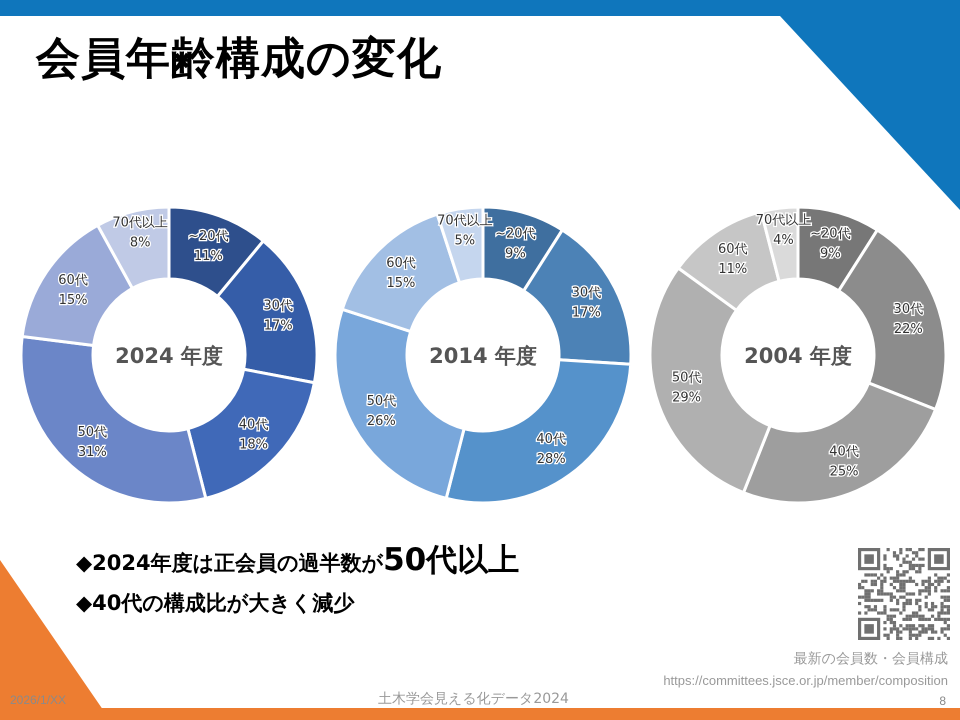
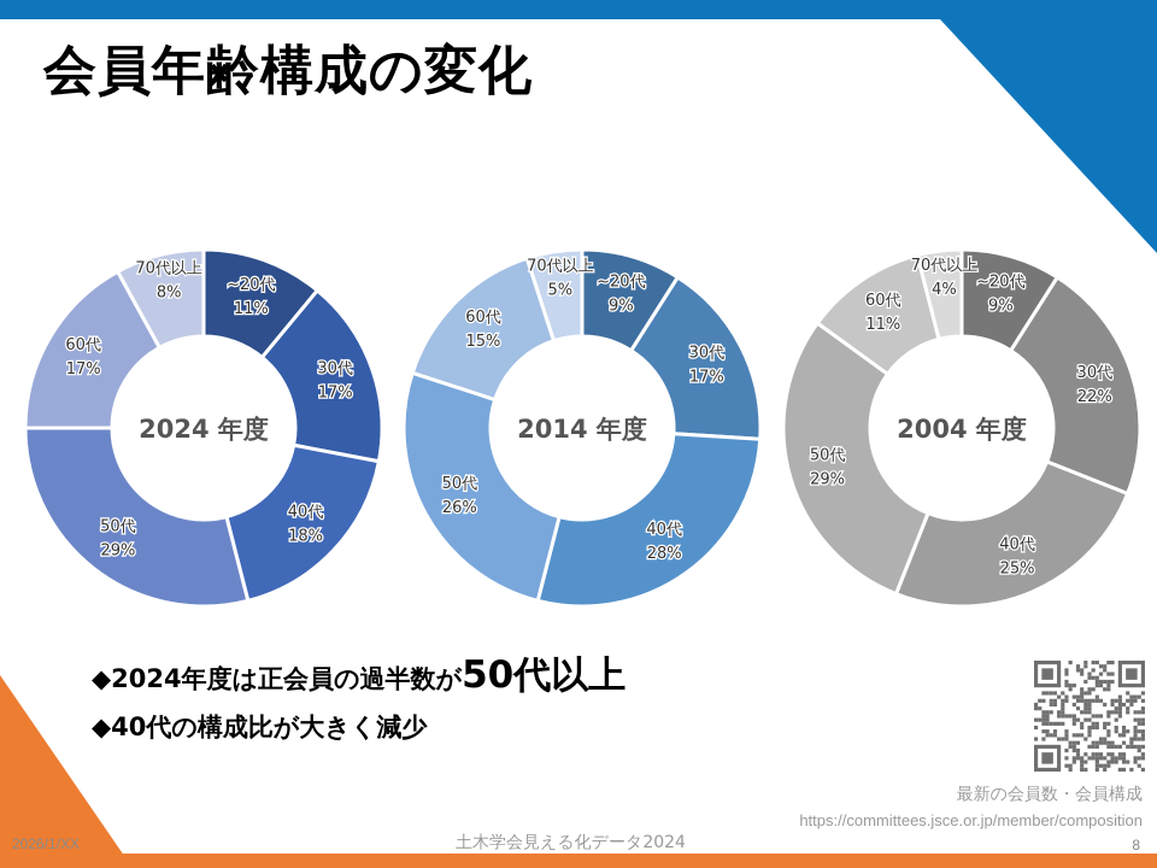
2024 年度/50代: 31% -> 29%
2024 年度/60代: 15% -> 17%
